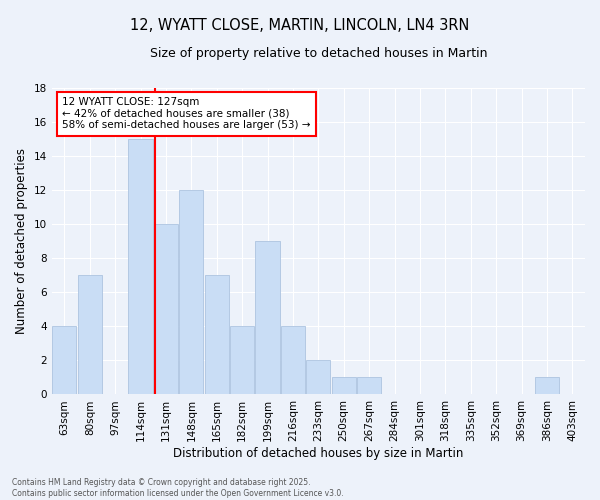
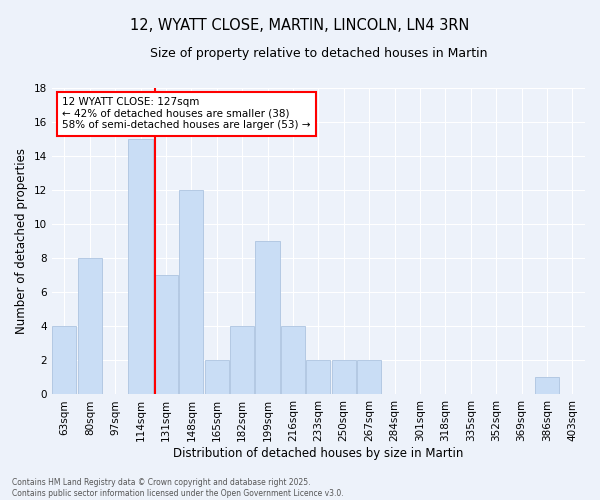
80sqm: 7 -> 8
131sqm: 10 -> 7
165sqm: 7 -> 2
250sqm: 1 -> 2
267sqm: 1 -> 2
